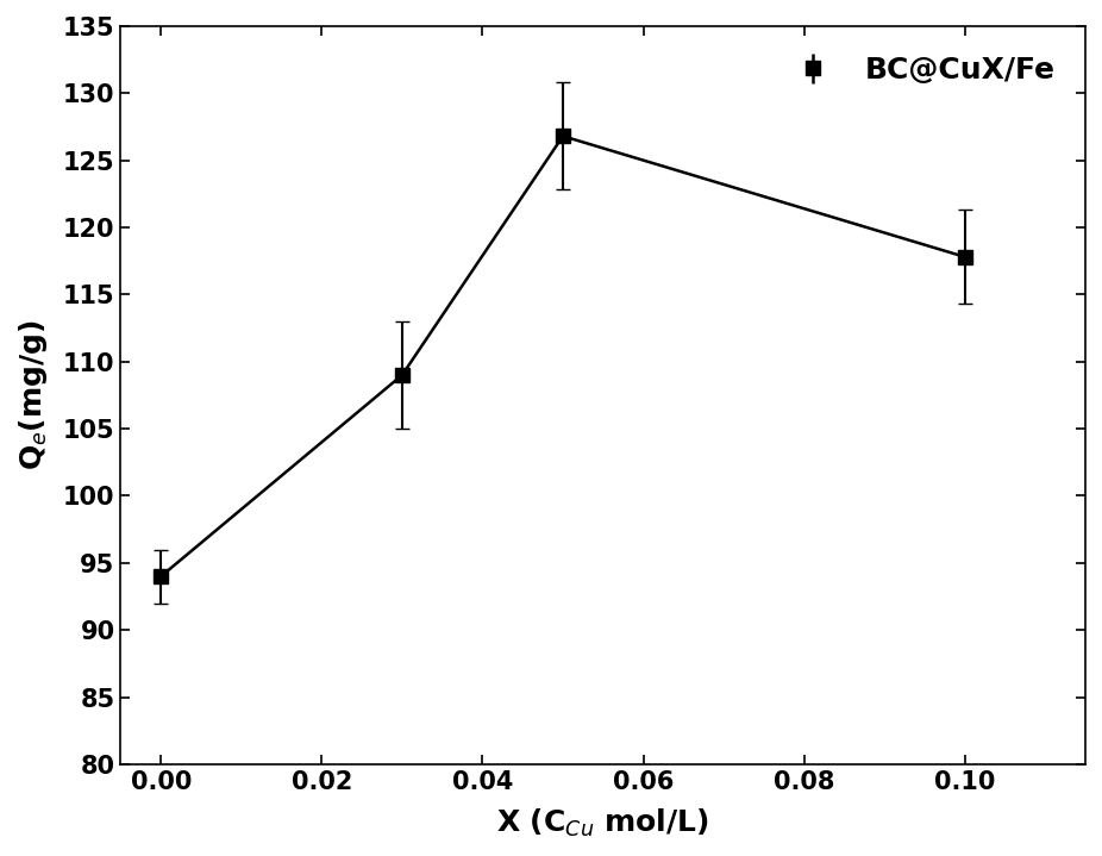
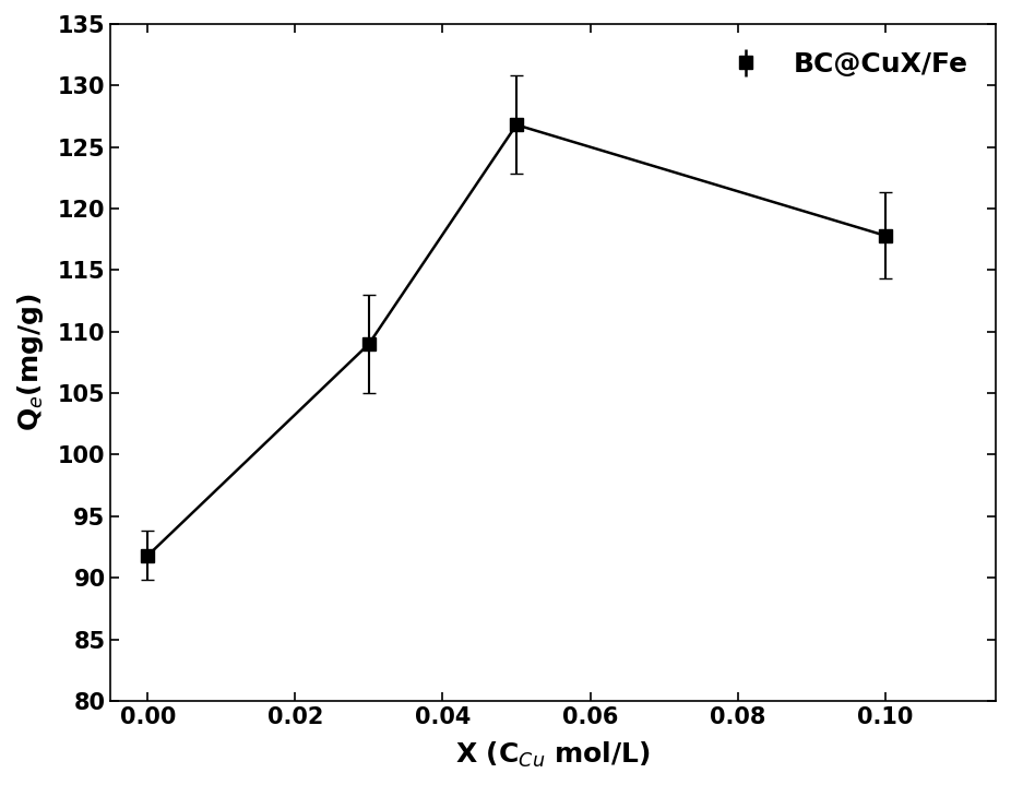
0.00: 94.0 -> 91.8
